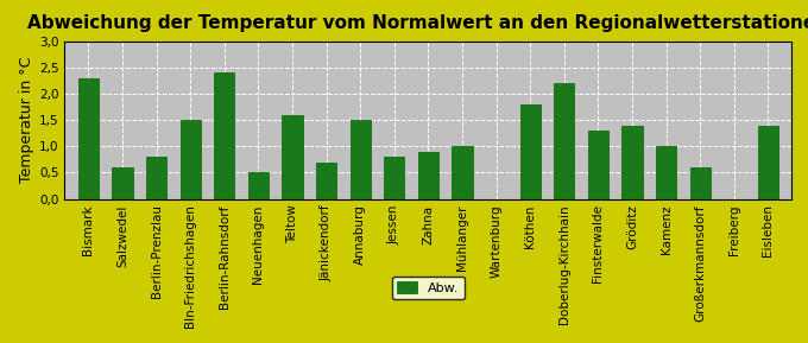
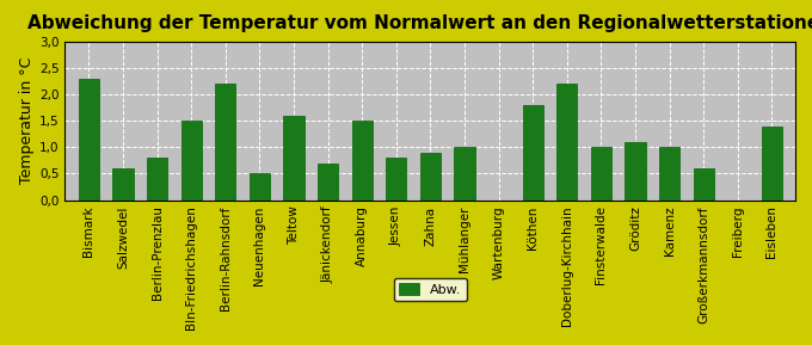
Berlin-Rahnsdorf: 2,4 -> 2,2
Finsterwalde: 1,3 -> 1,0
Gröditz: 1,4 -> 1,1
